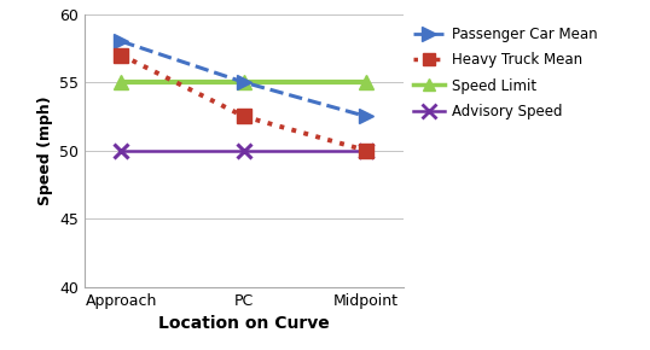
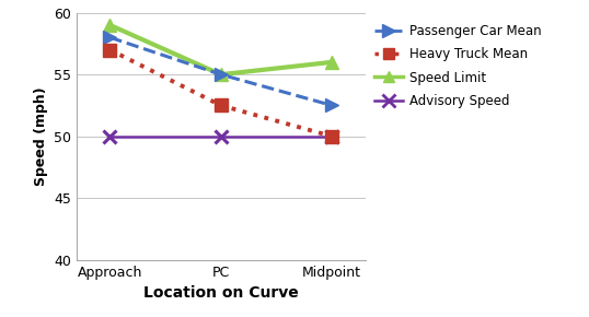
Speed Limit/Approach: 55 -> 59
Speed Limit/Midpoint: 55 -> 56
